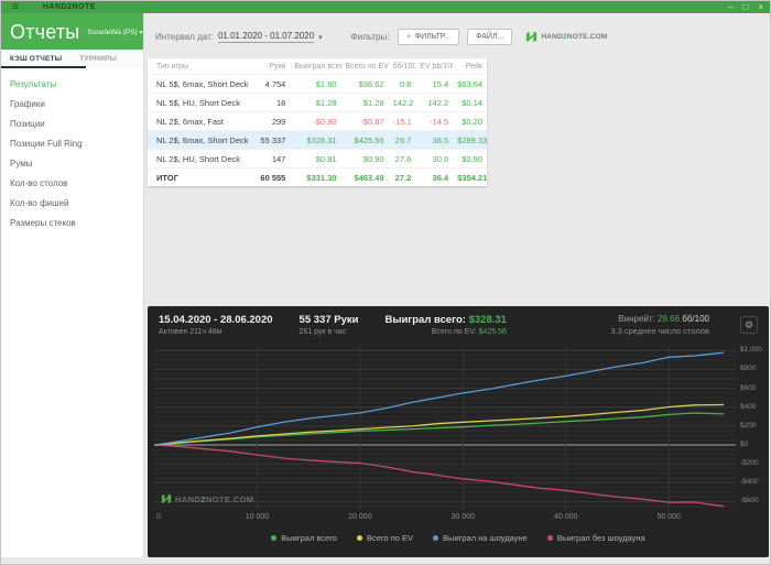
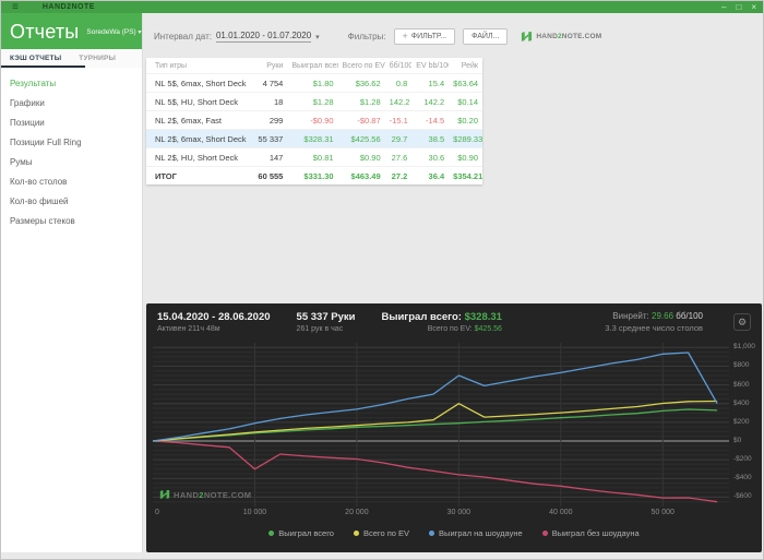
Выиграл без шоудауна/10000: -$100 -> -$300
Всего по EV/30000: $200 -> $400
Выиграл на шоудауне/30000: $600 -> $700
Выиграл на шоудауне/55337: $1000 -> $400
